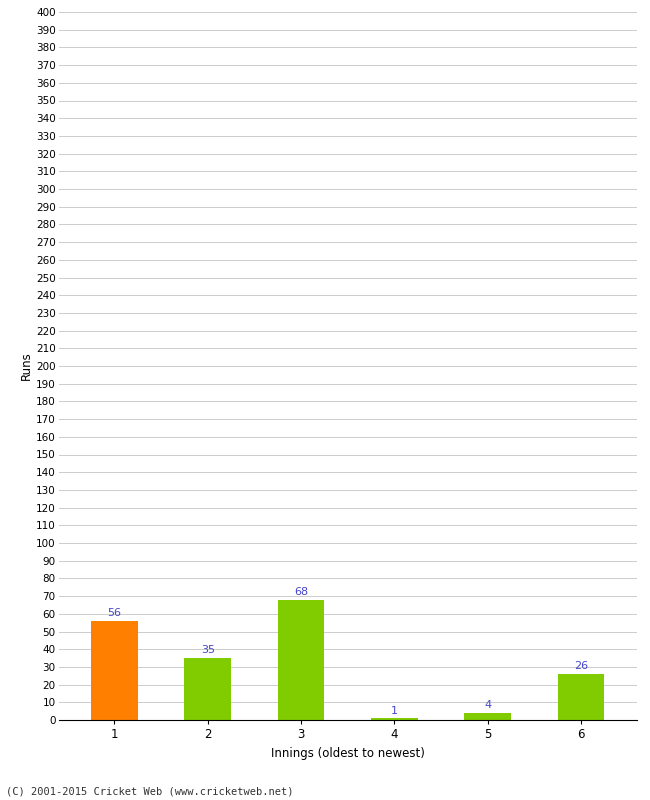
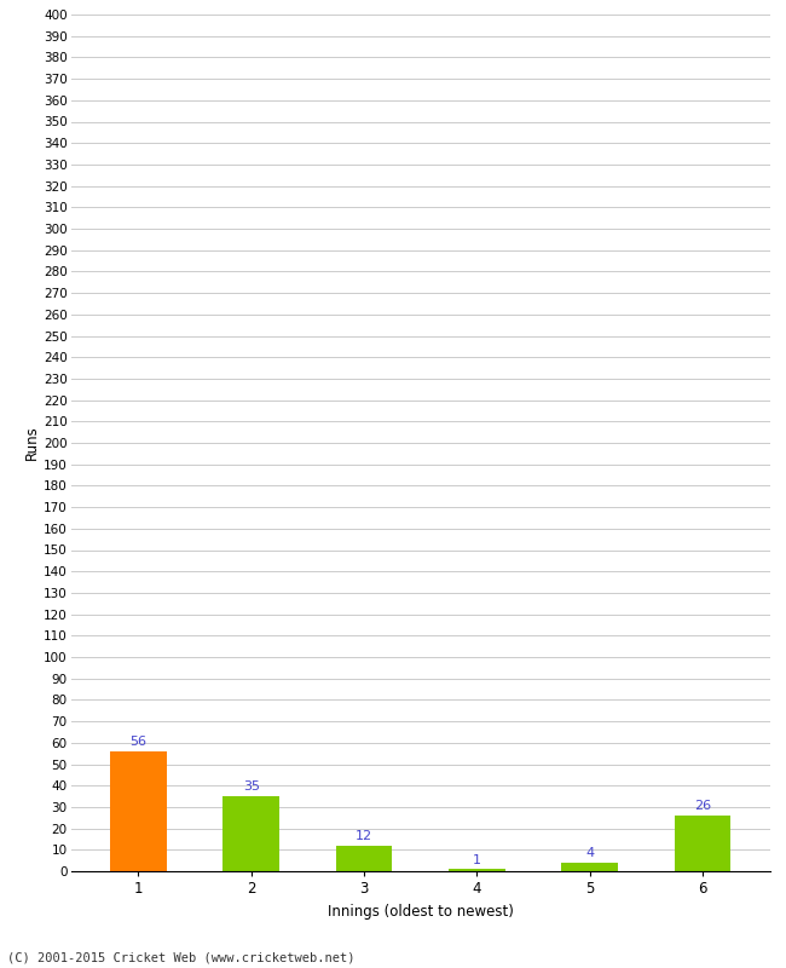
3: 68 -> 12
